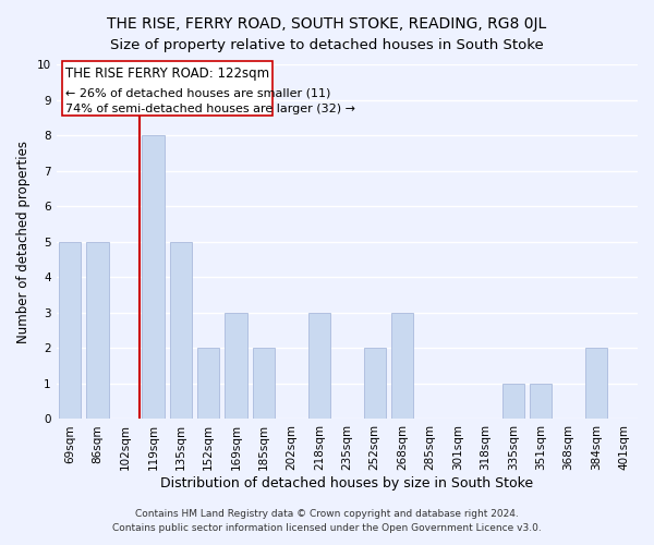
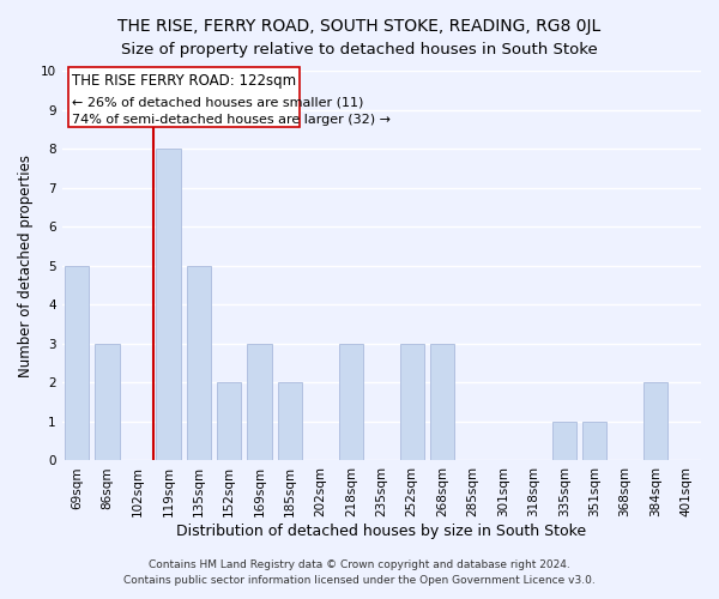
86sqm: 5 -> 3
252sqm: 2 -> 3
